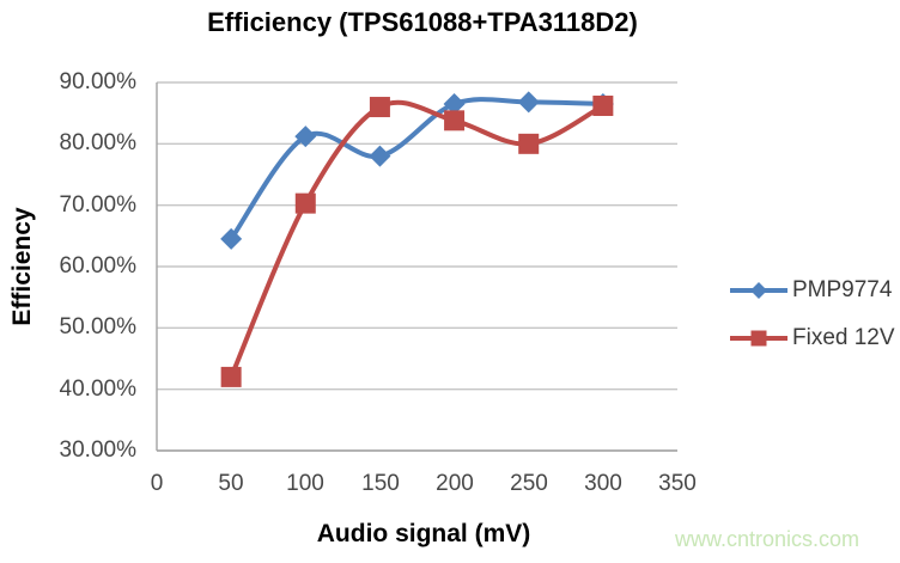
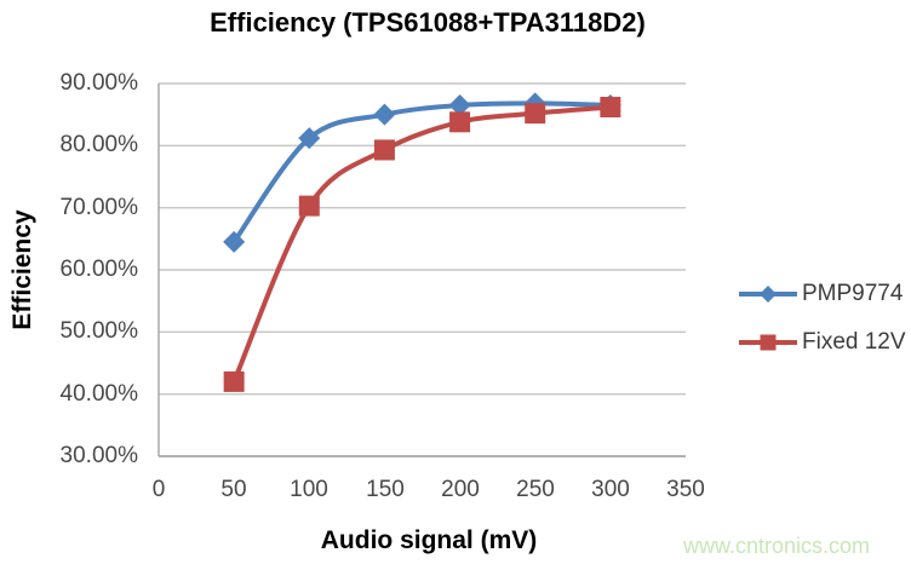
PMP9774/150: 78% -> 85%
Fixed 12V/150: 86% -> 79%
Fixed 12V/250: 80% -> 85%
